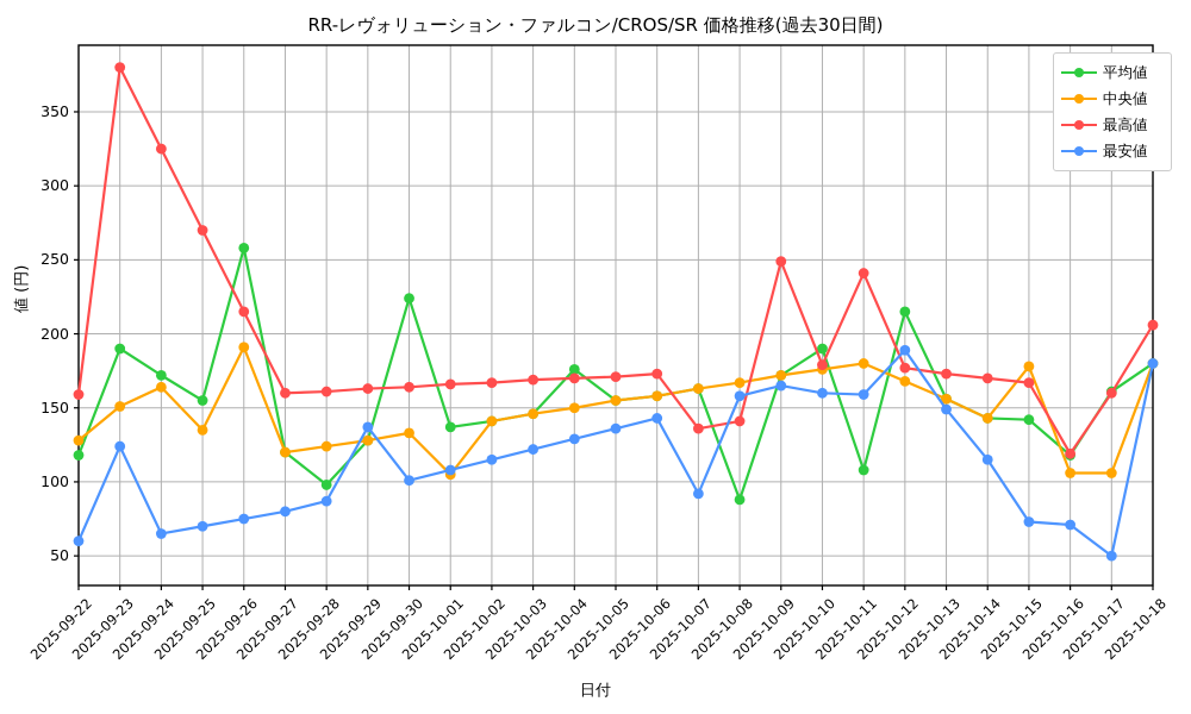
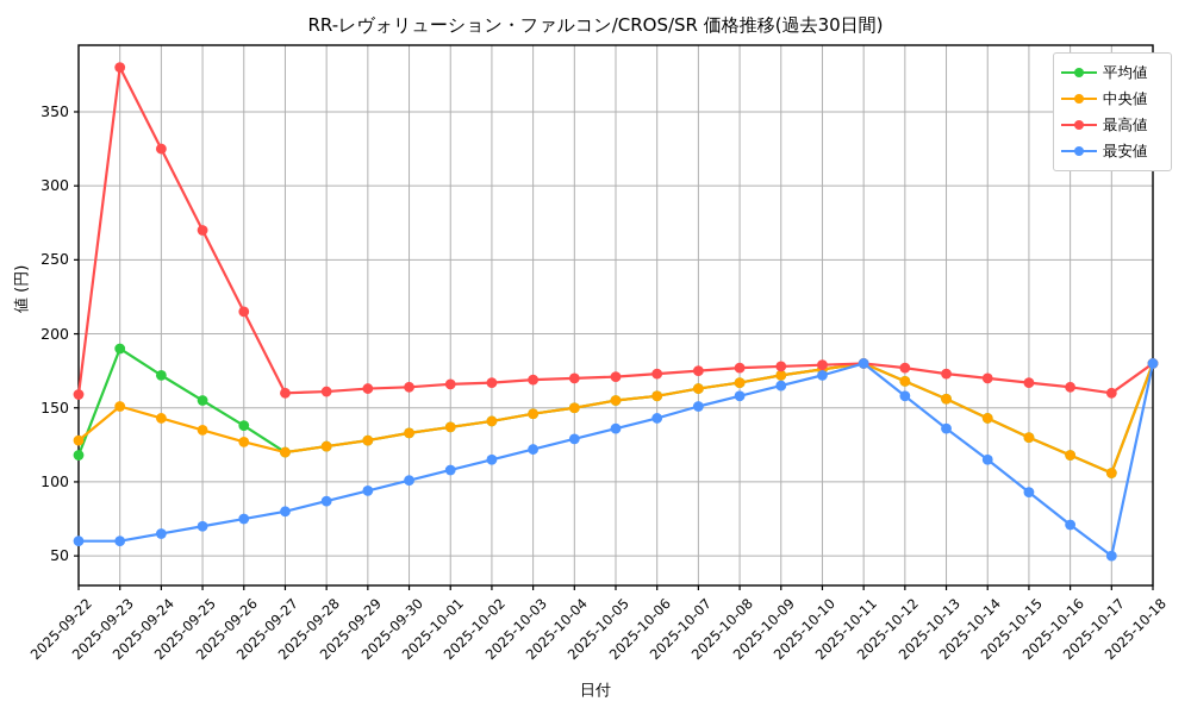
最安値/2025-09-23: 124 -> 60
中央値/2025-09-24: 164 -> 143
平均値/2025-09-26: 258 -> 138
中央値/2025-09-26: 191 -> 127
平均値/2025-09-28: 98 -> 124
最安値/2025-09-29: 137 -> 94
平均値/2025-09-30: 224 -> 133
中央値/2025-10-01: 105 -> 137
平均値/2025-10-04: 176 -> 150
最高値/2025-10-07: 136 -> 175
最安値/2025-10-07: 92 -> 151
平均値/2025-10-08: 88 -> 167
最高値/2025-10-08: 141 -> 177
最高値/2025-10-09: 249 -> 178
平均値/2025-10-10: 190 -> 176
最安値/2025-10-10: 160 -> 172
平均値/2025-10-11: 108 -> 180
最高値/2025-10-11: 241 -> 180
最安値/2025-10-11: 159 -> 180
平均値/2025-10-12: 215 -> 168
最安値/2025-10-12: 189 -> 158
最安値/2025-10-13: 149 -> 136
平均値/2025-10-15: 142 -> 130
中央値/2025-10-15: 178 -> 130
最安値/2025-10-15: 73 -> 93
中央値/2025-10-16: 106 -> 118
最高値/2025-10-16: 119 -> 164
平均値/2025-10-17: 161 -> 106
最高値/2025-10-18: 206 -> 180
